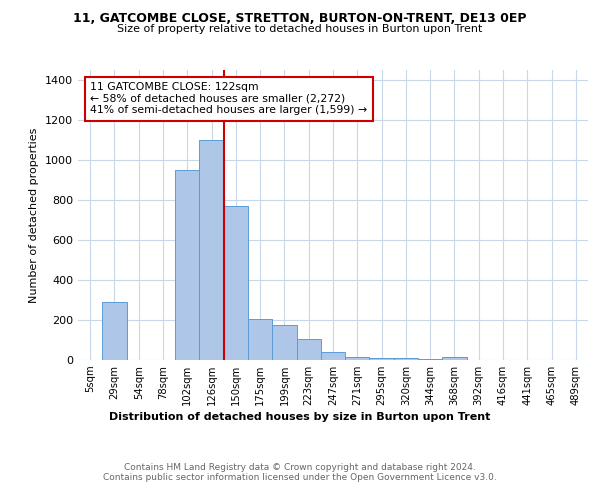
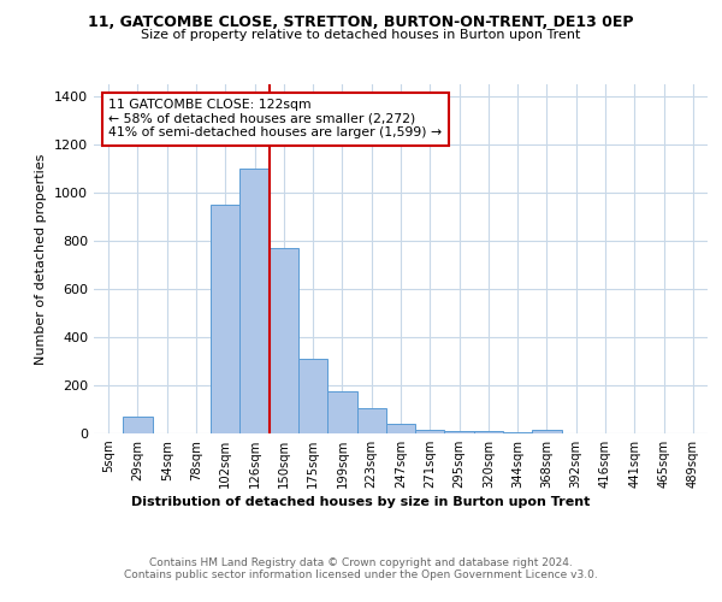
29sqm: 290 -> 70
175sqm: 205 -> 310
